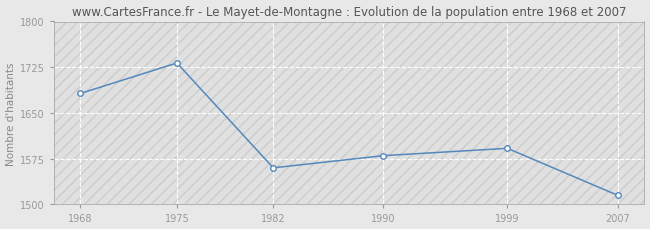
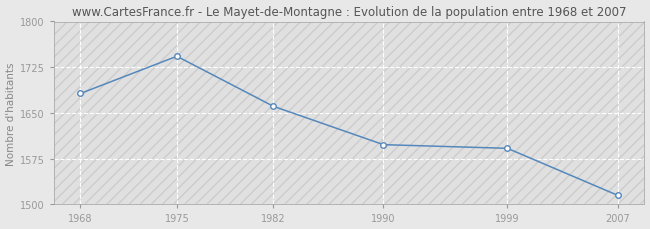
1975: 1732 -> 1743
1982: 1560 -> 1661
1990: 1580 -> 1598
